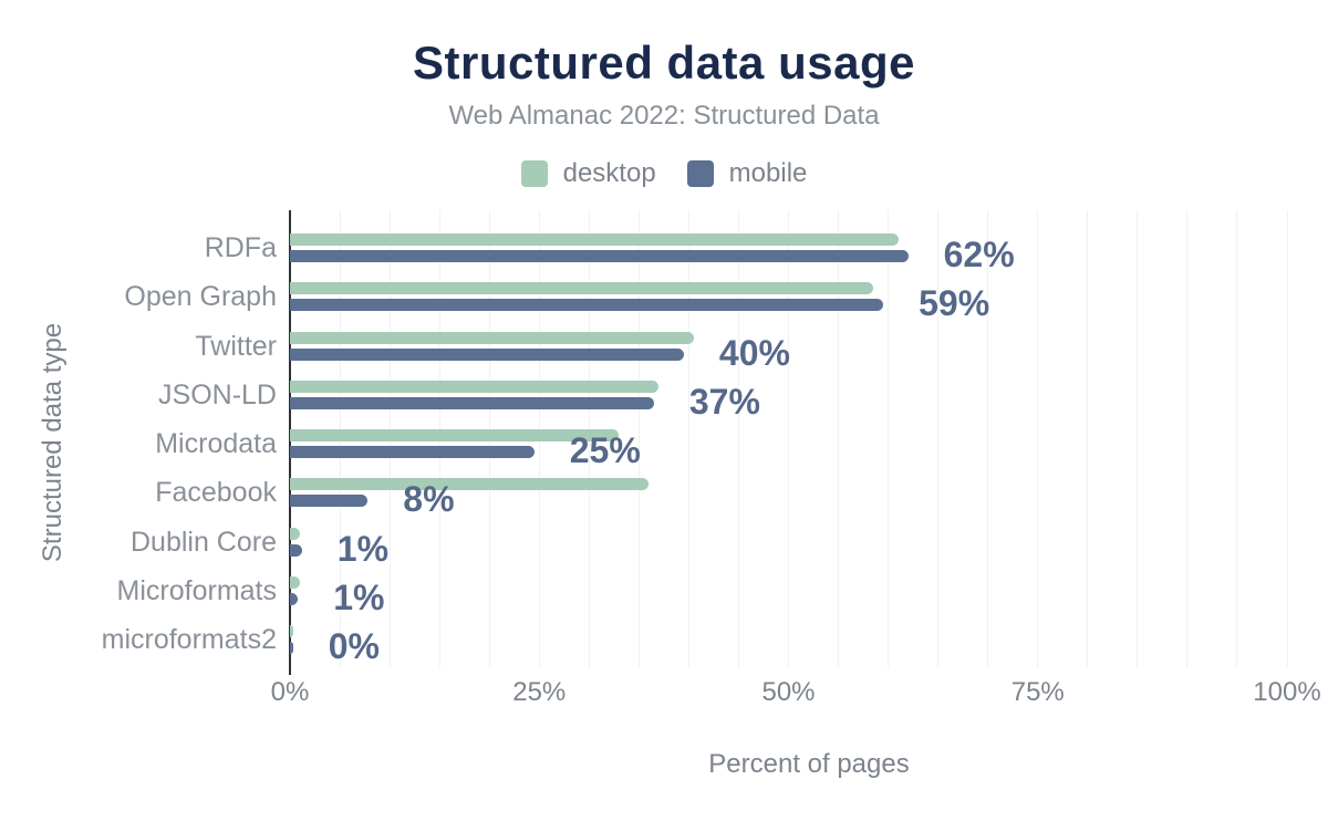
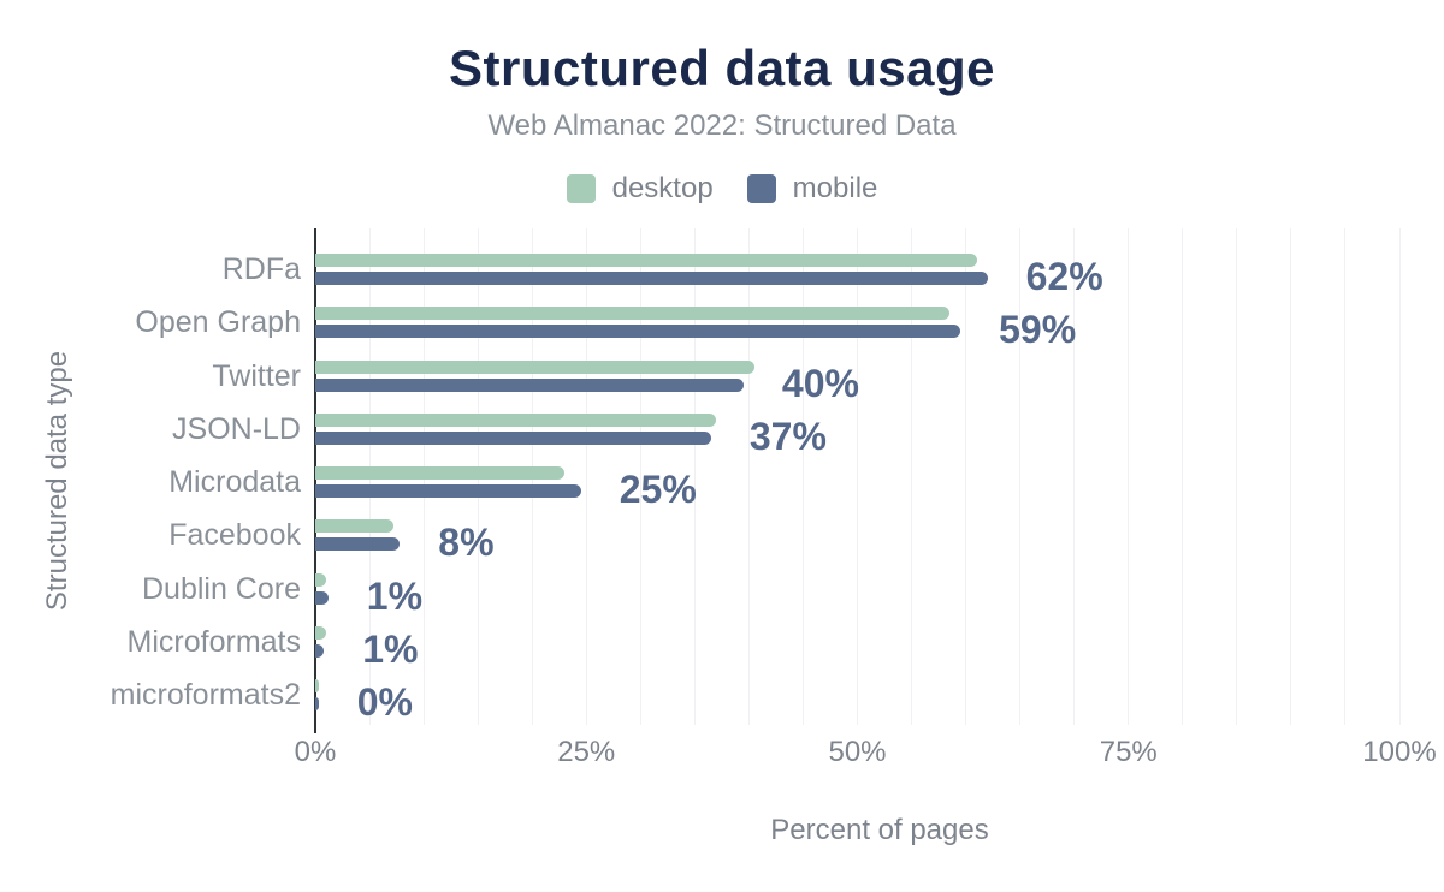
desktop/Microdata: 33% -> 23%
desktop/Facebook: 36% -> 7%
